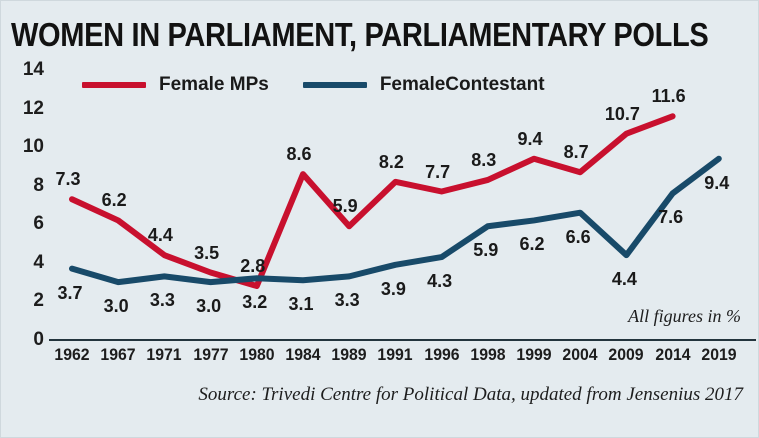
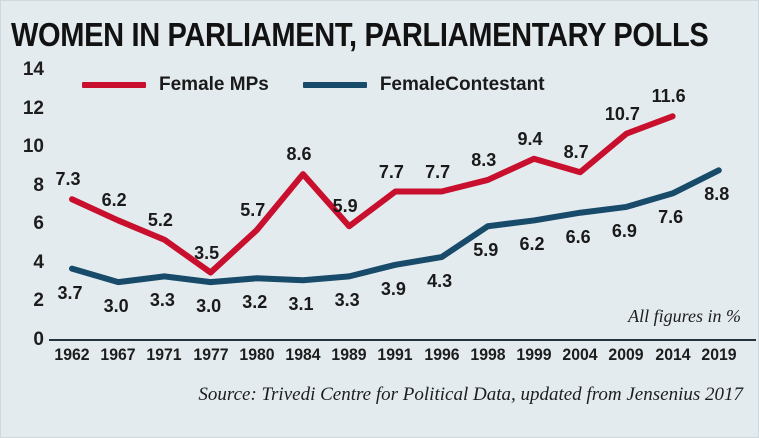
Female MPs/1971: 4.4 -> 5.2
Female MPs/1980: 2.8 -> 5.7
Female MPs/1991: 8.2 -> 7.7
FemaleContestant/2009: 4.4 -> 6.9
FemaleContestant/2019: 9.4 -> 8.8
